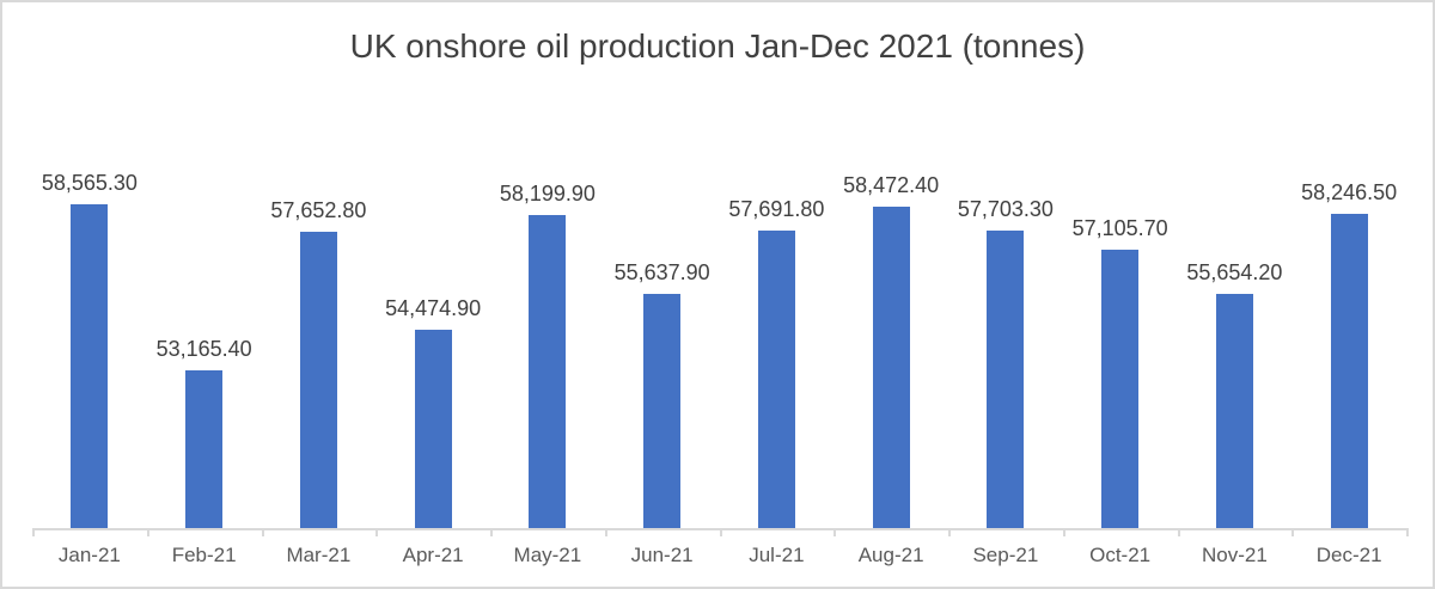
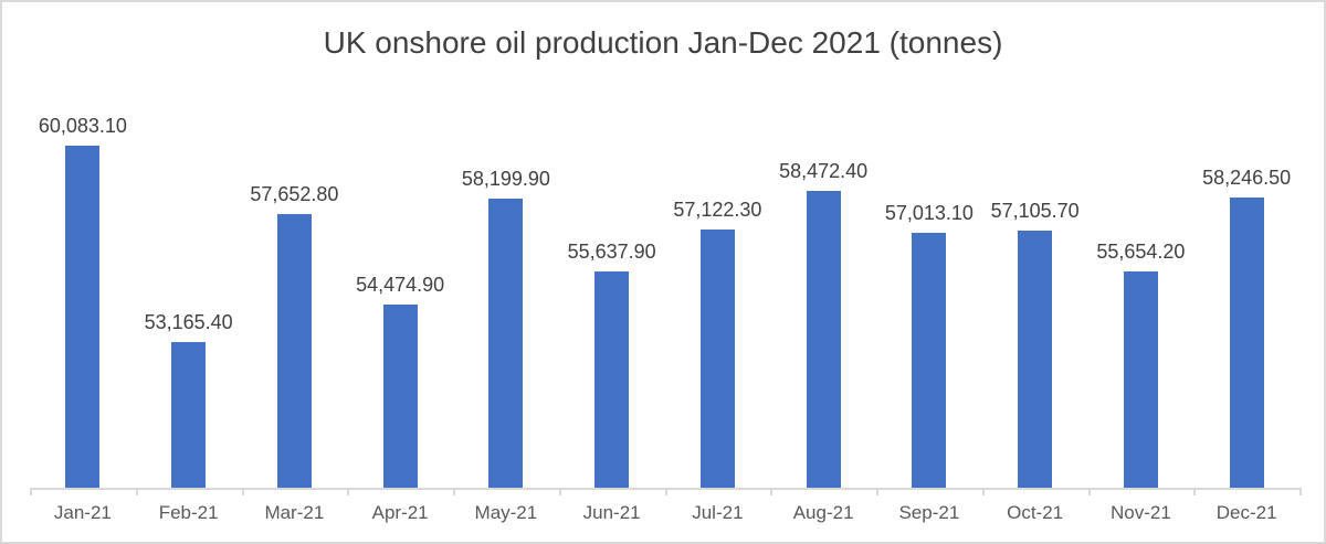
Jan-21: 58,565.30 -> 60,083.10
Jul-21: 57,691.80 -> 57,122.30
Sep-21: 57,703.30 -> 57,013.10
